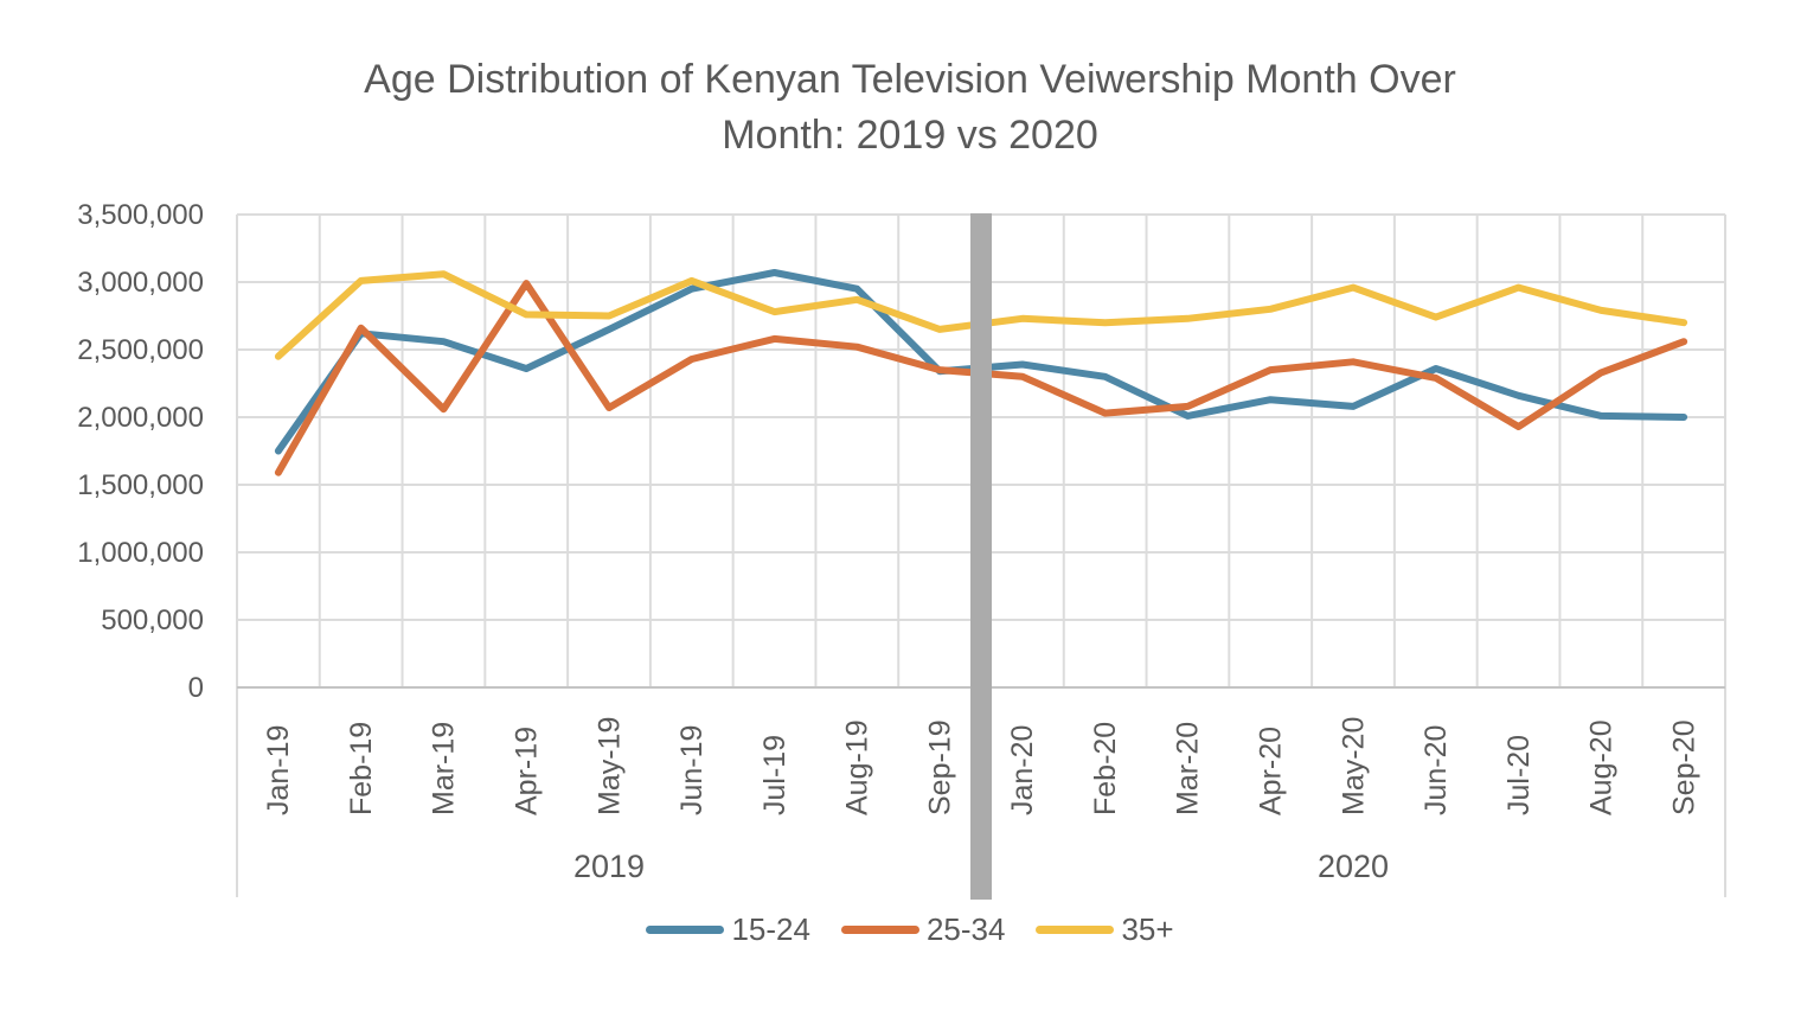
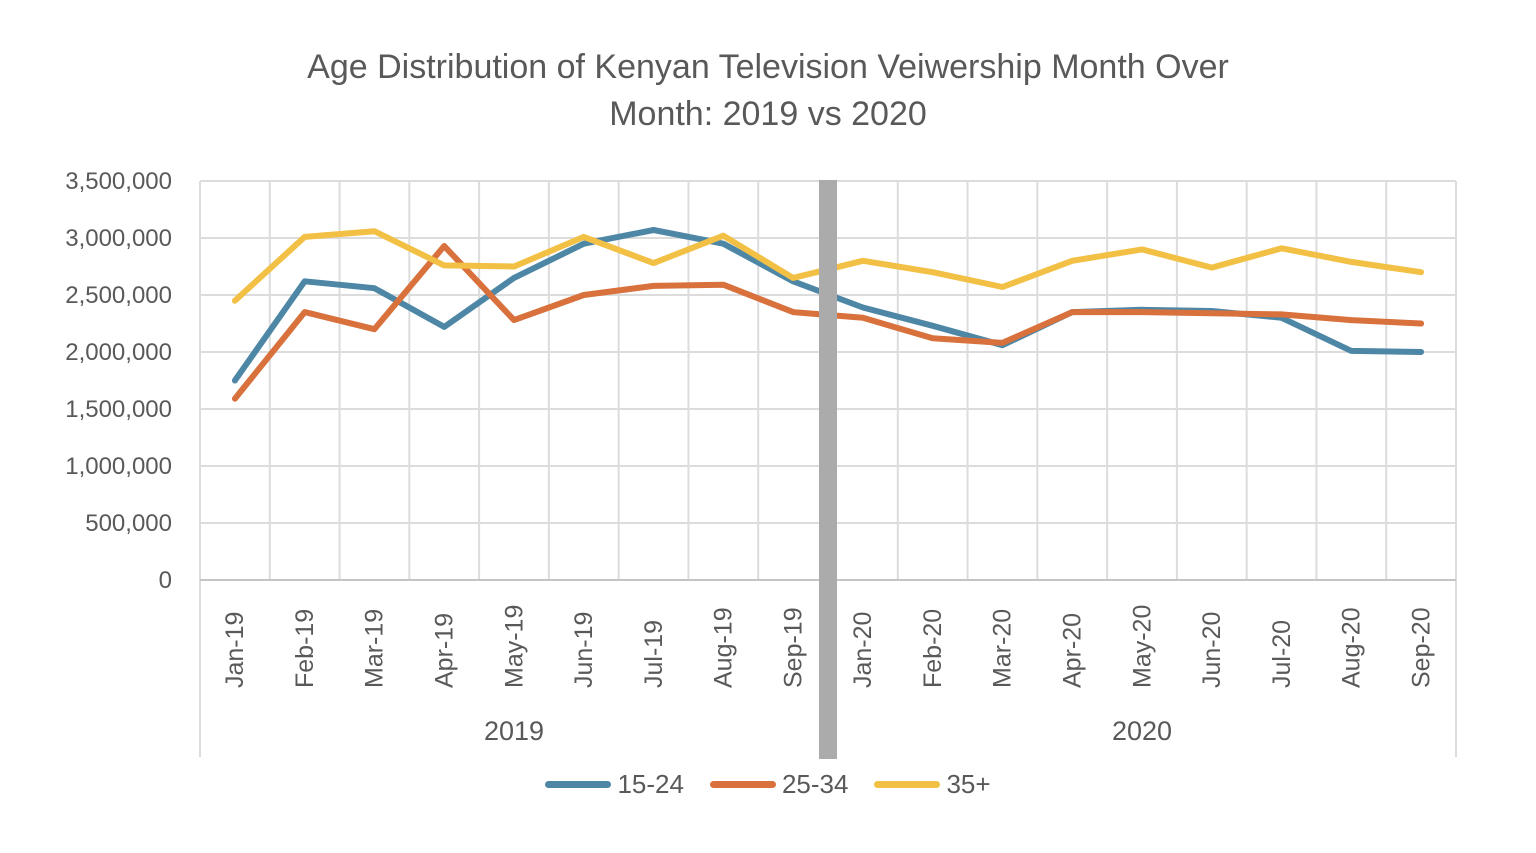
25-34/Feb-19: 2660000 -> 2350000
25-34/Mar-19: 2060000 -> 2200000
15-24/Apr-19: 2360000 -> 2220000
25-34/Apr-19: 2990000 -> 2930000
25-34/May-19: 2070000 -> 2280000
25-34/Jun-19: 2430000 -> 2500000
25-34/Aug-19: 2520000 -> 2590000
35+/Aug-19: 2870000 -> 3020000
15-24/Sep-19: 2340000 -> 2620000
35+/Jan-20: 2730000 -> 2800000
15-24/Feb-20: 2300000 -> 2230000
25-34/Feb-20: 2030000 -> 2120000
15-24/Mar-20: 2010000 -> 2060000
35+/Mar-20: 2730000 -> 2570000
15-24/Apr-20: 2130000 -> 2350000
15-24/May-20: 2080000 -> 2370000
25-34/May-20: 2410000 -> 2350000
35+/May-20: 2960000 -> 2900000
25-34/Jun-20: 2290000 -> 2340000
15-24/Jul-20: 2160000 -> 2300000
25-34/Jul-20: 1930000 -> 2330000
35+/Jul-20: 2960000 -> 2910000
25-34/Aug-20: 2330000 -> 2280000
25-34/Sep-20: 2560000 -> 2250000
